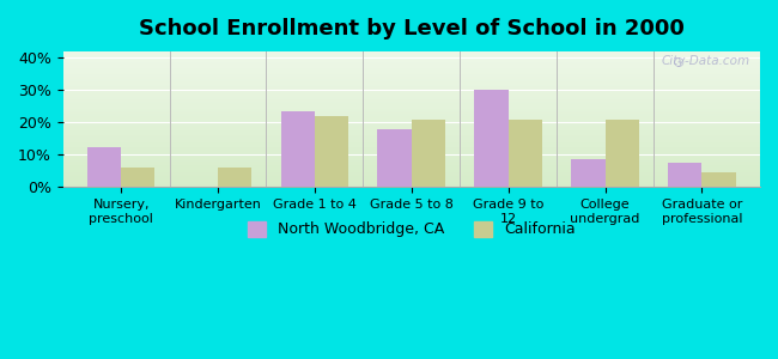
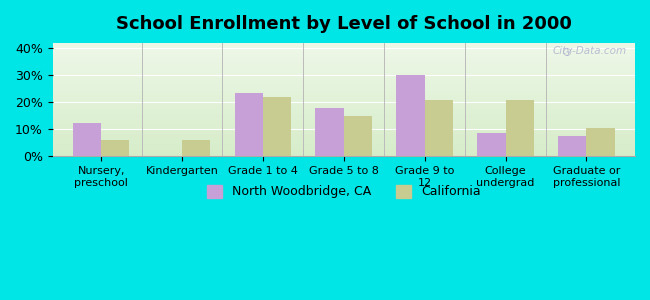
California/Grade 5 to 8: 21.0% -> 15.0%
California/Graduate or professional: 4.5% -> 10.5%
